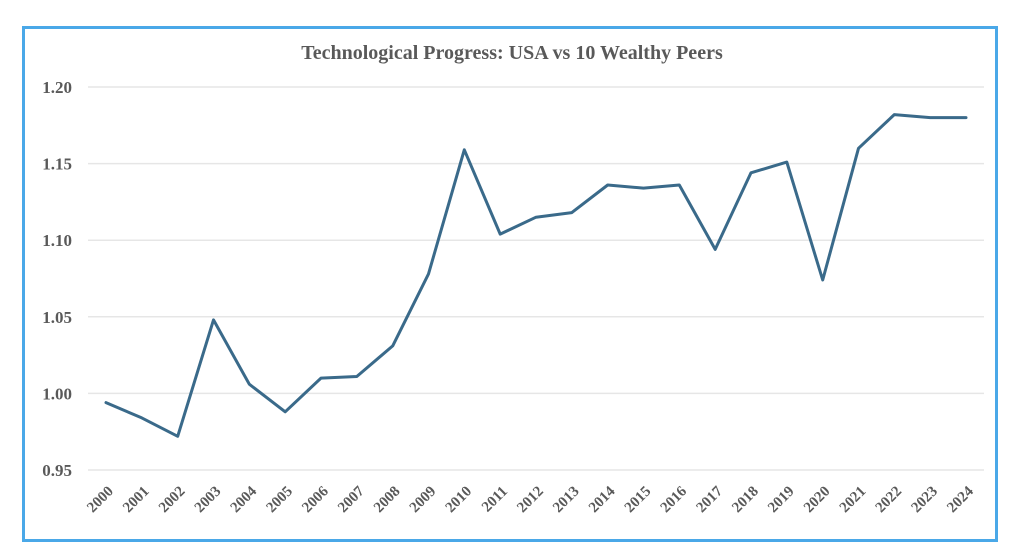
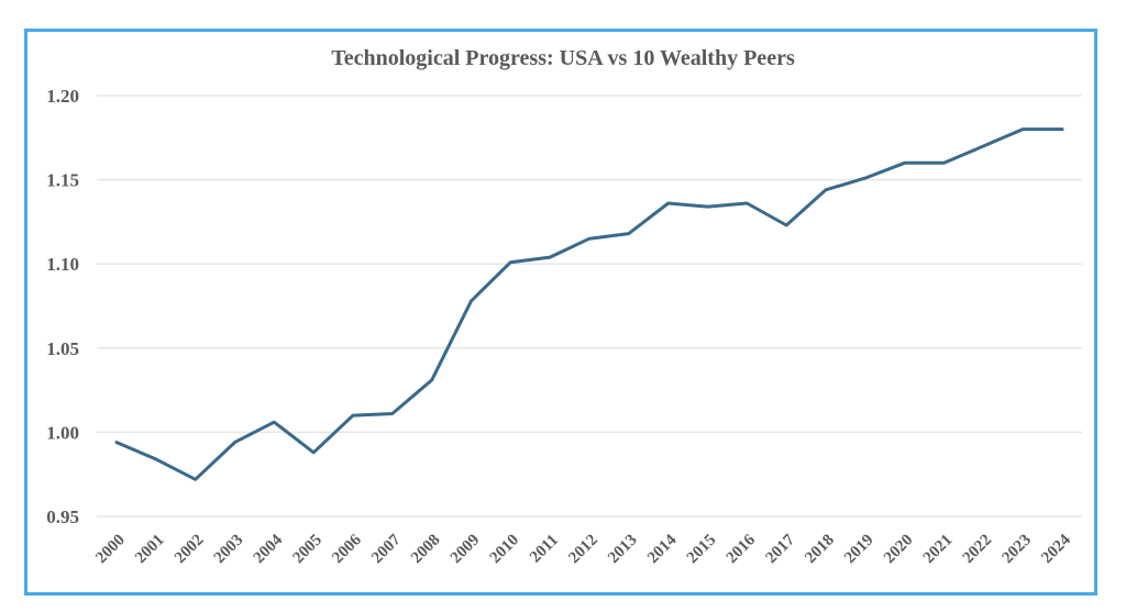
2003: 1.048 -> 0.994
2010: 1.159 -> 1.101
2017: 1.094 -> 1.123
2020: 1.074 -> 1.160
2022: 1.182 -> 1.170
